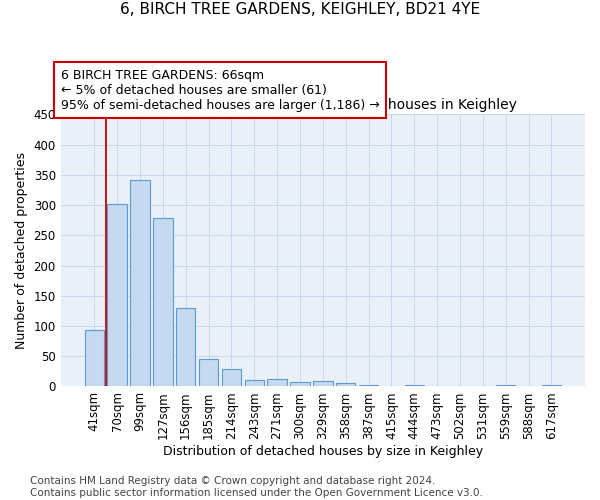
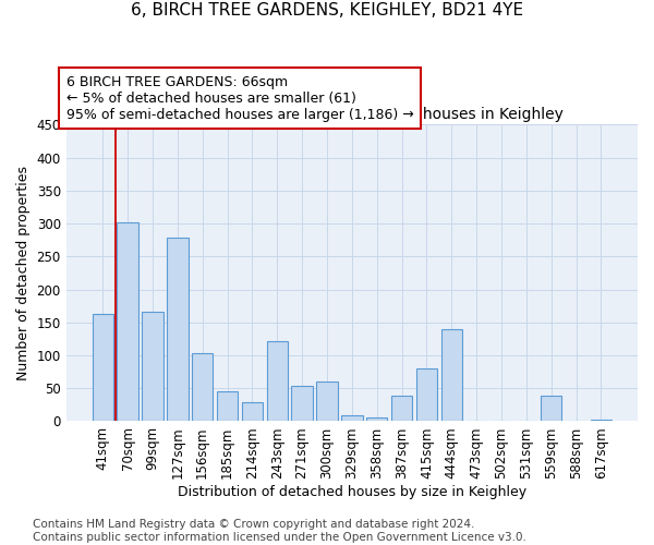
41sqm: 93 -> 162
99sqm: 341 -> 166
156sqm: 130 -> 104
243sqm: 11 -> 122
271sqm: 13 -> 54
300sqm: 8 -> 60
387sqm: 3 -> 38
415sqm: 1 -> 80
444sqm: 3 -> 140
559sqm: 2 -> 38
